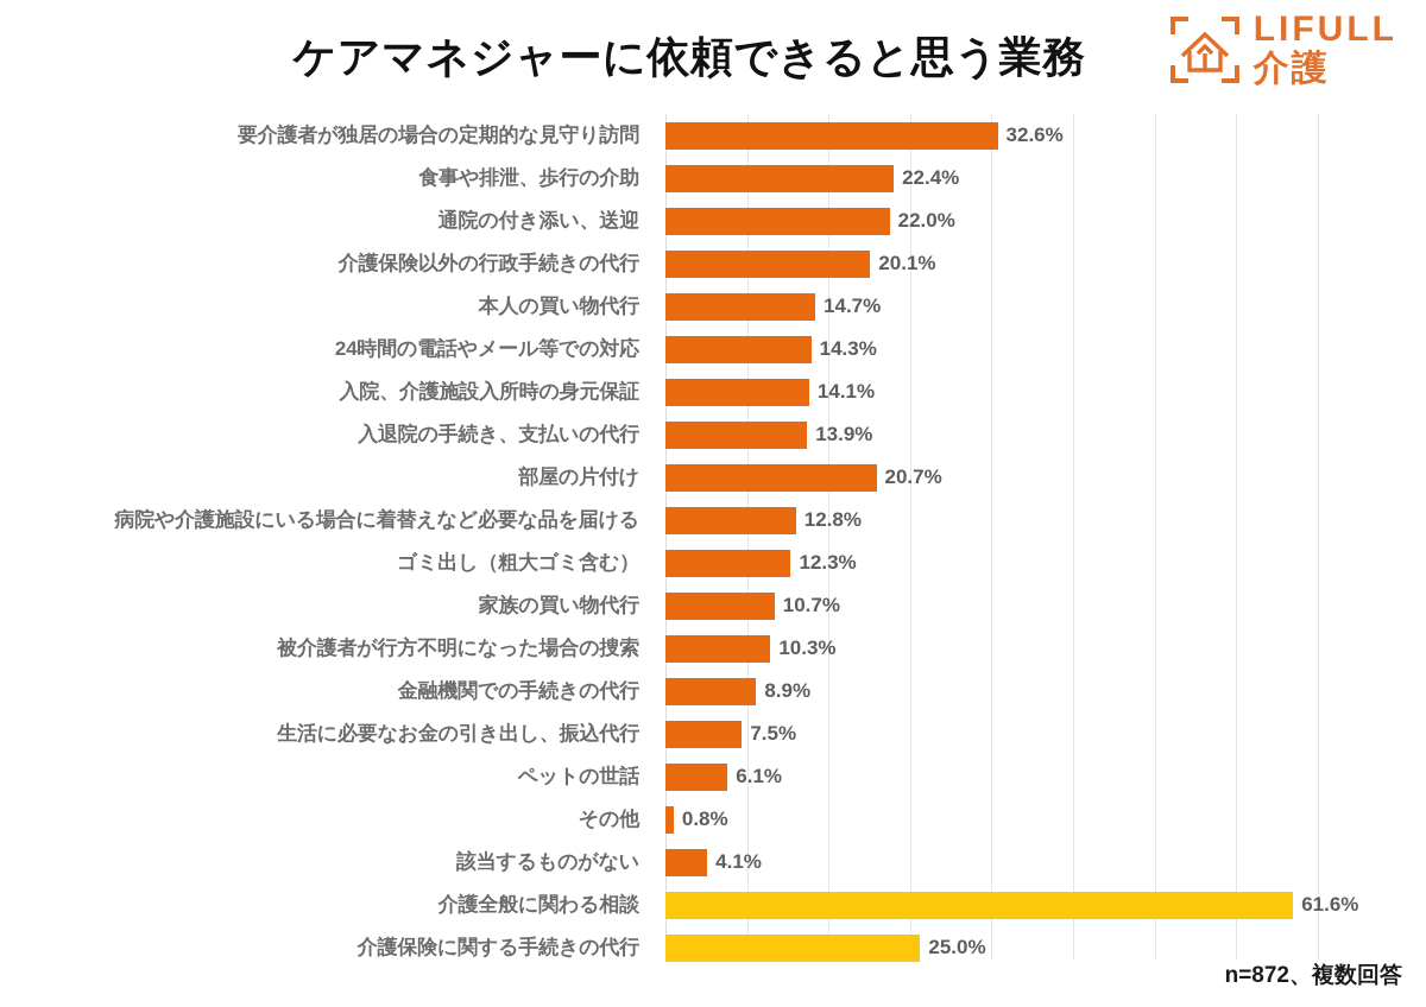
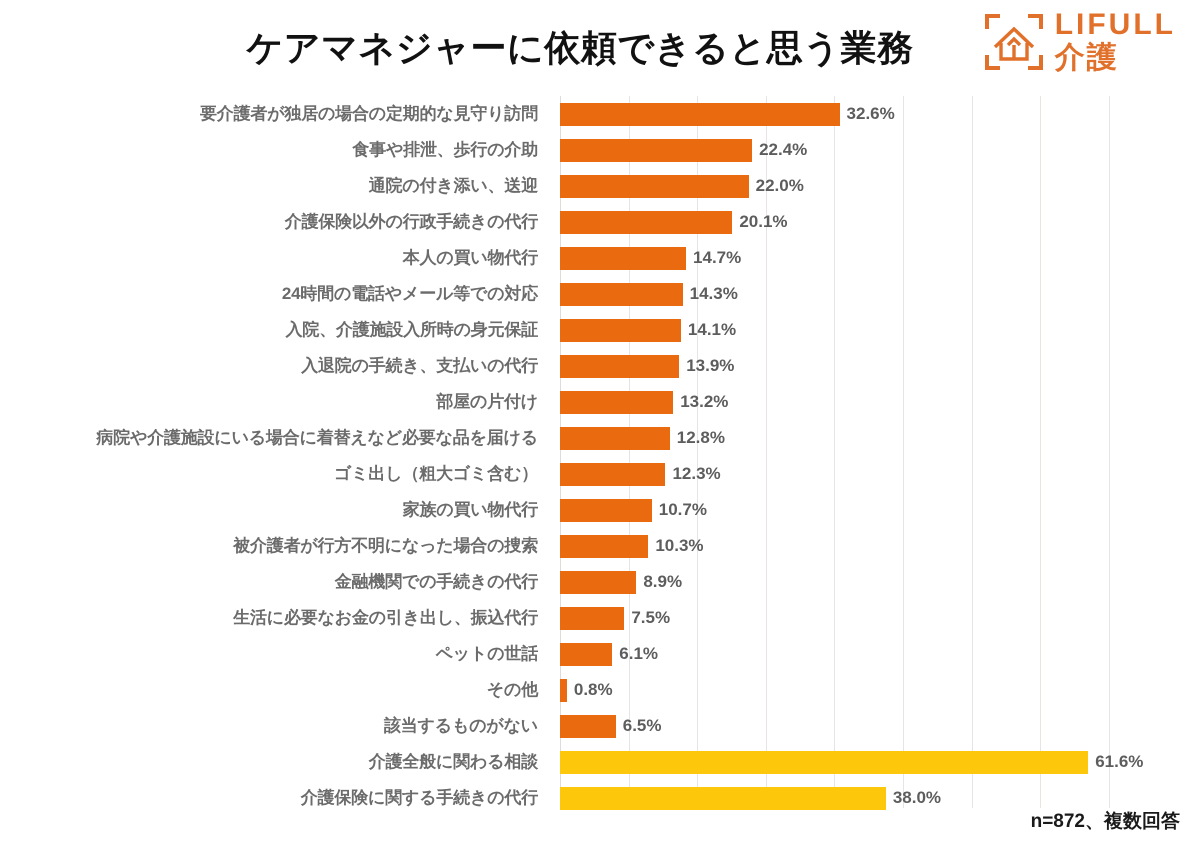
部屋の片付け: 20.7% -> 13.2%
該当するものがない: 4.1% -> 6.5%
介護保険に関する手続きの代行: 25.0% -> 38.0%
